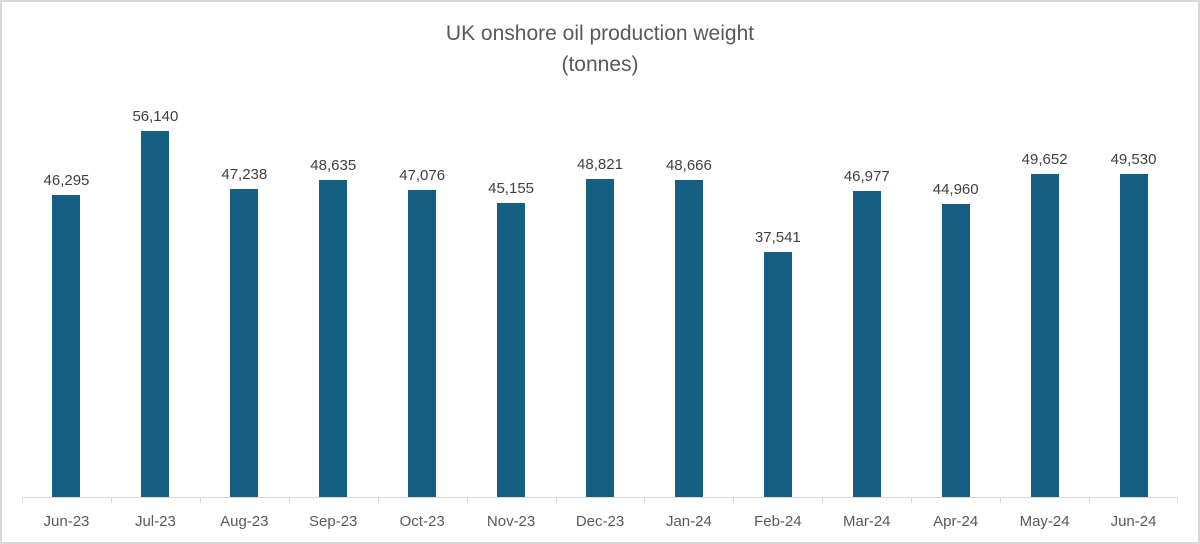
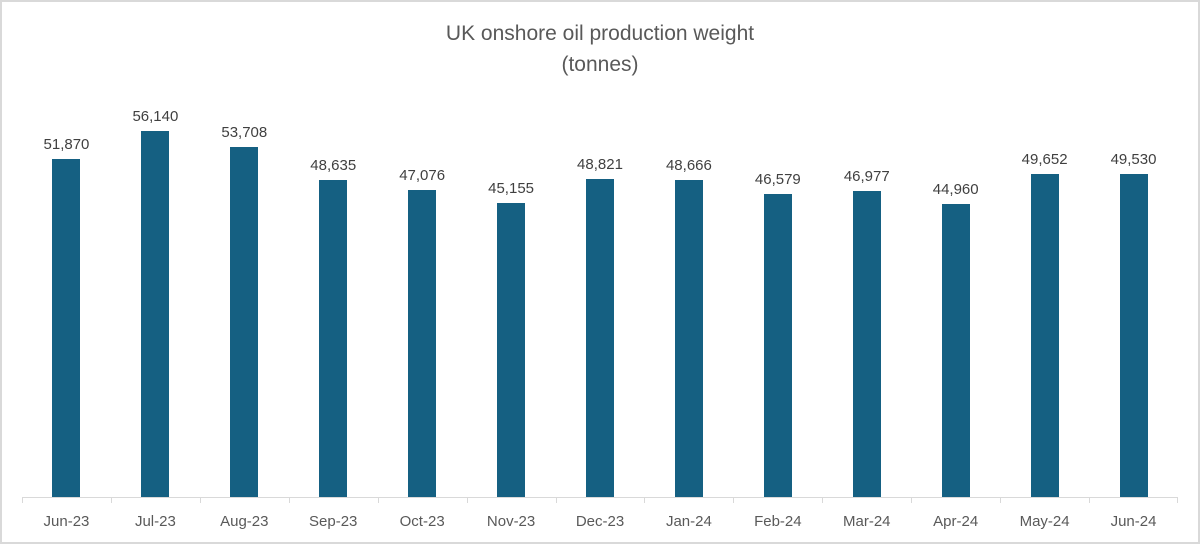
Jun-23: 46,295 -> 51,870
Aug-23: 47,238 -> 53,708
Feb-24: 37,541 -> 46,579
